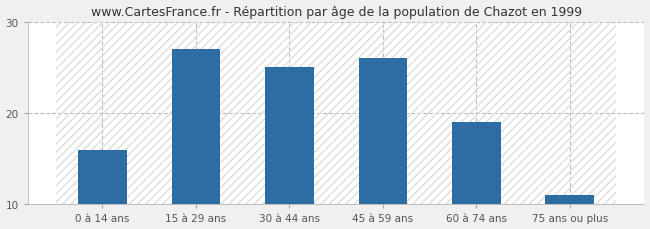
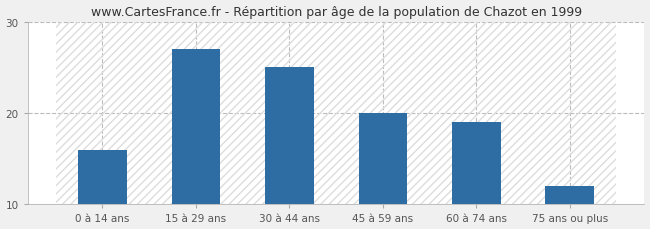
45 à 59 ans: 26 -> 20
75 ans ou plus: 11 -> 12
